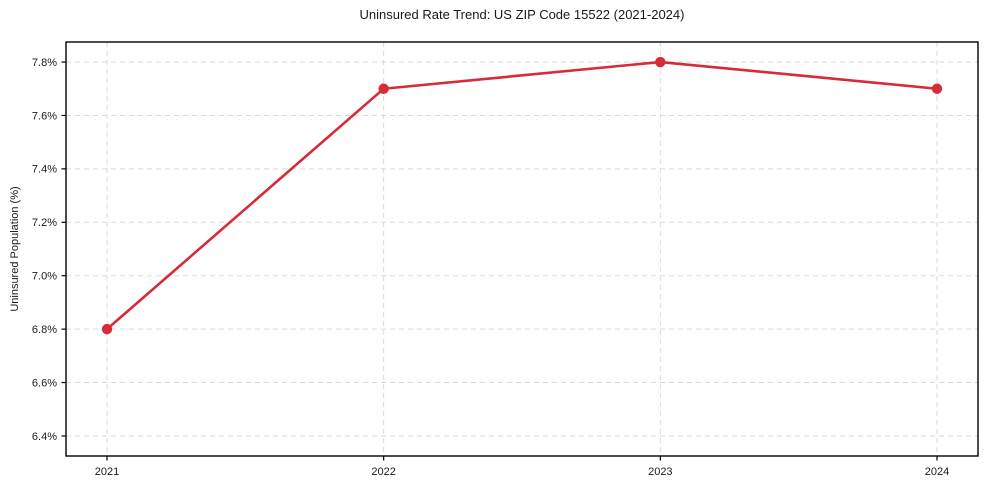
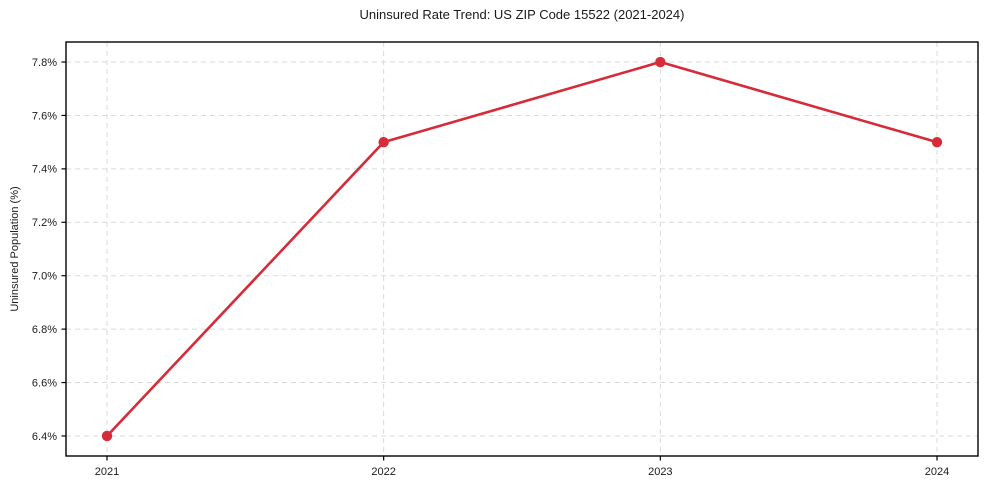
2021: 6.8% -> 6.4%
2022: 7.7% -> 7.5%
2024: 7.7% -> 7.5%
